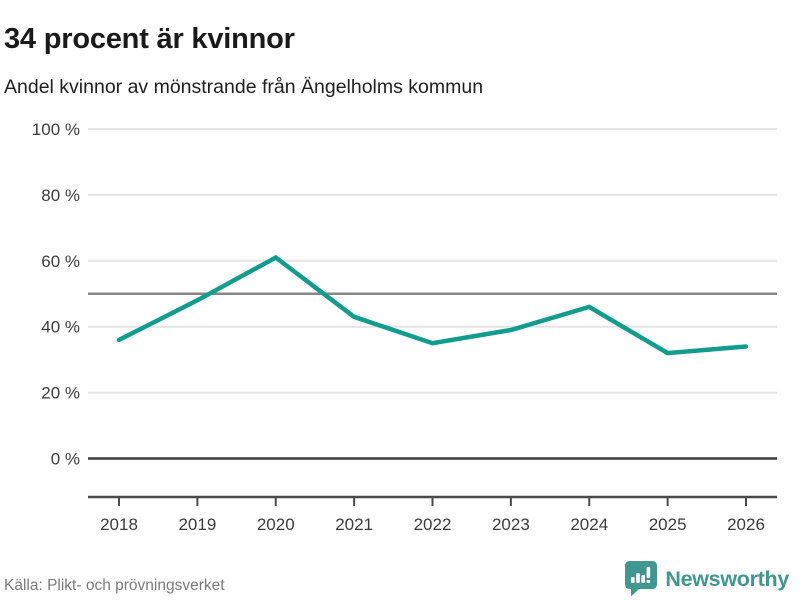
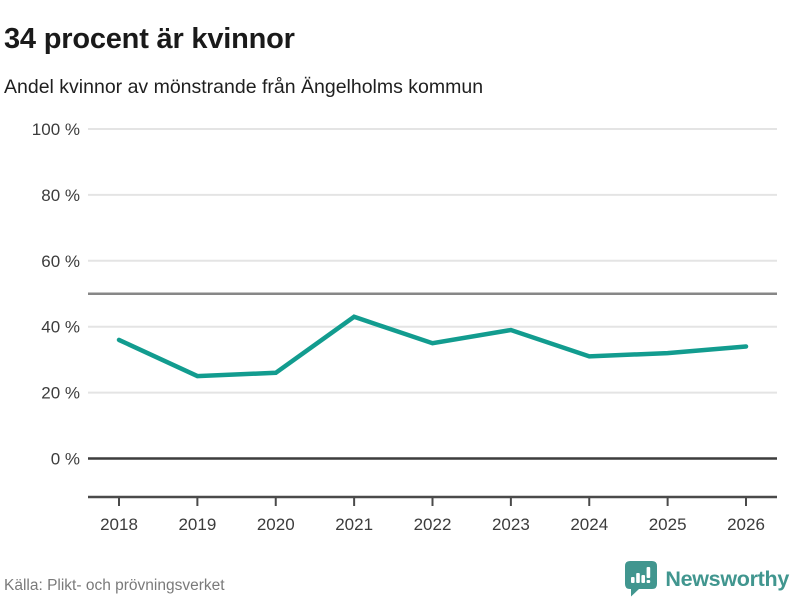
2019: 48% -> 25%
2020: 61% -> 26%
2024: 46% -> 31%
